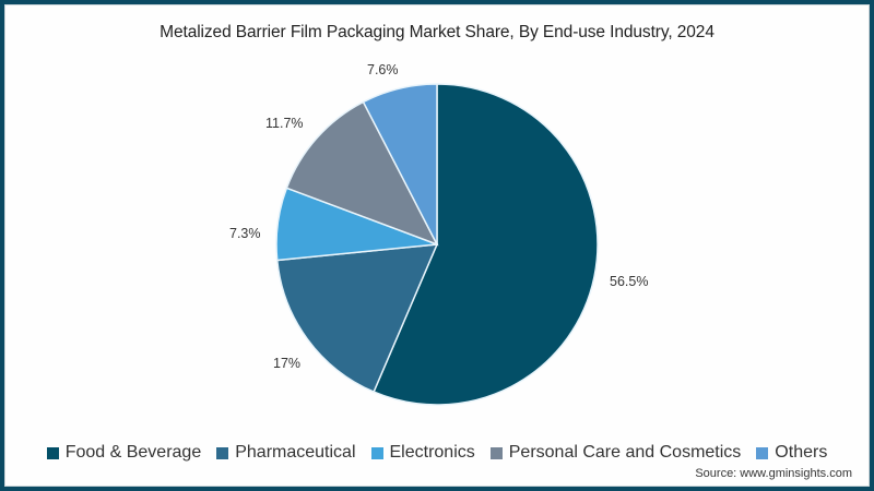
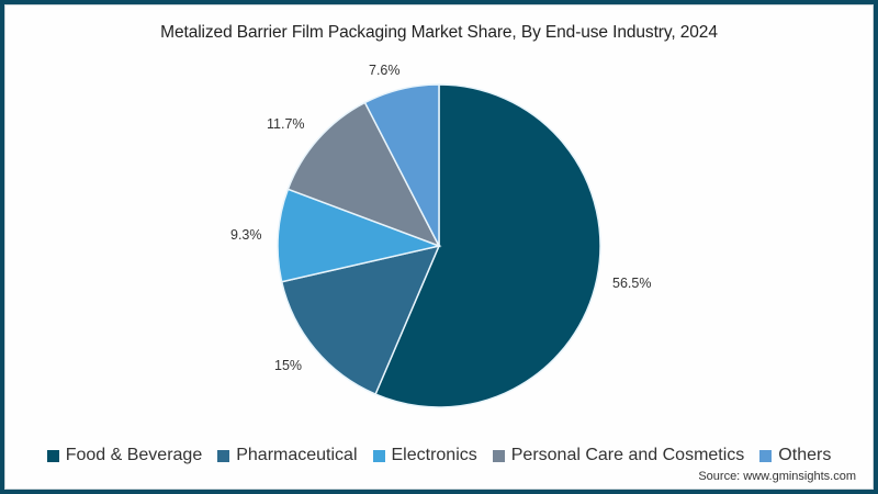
Pharmaceutical: 17% -> 15%
Electronics: 7.3% -> 9.3%
